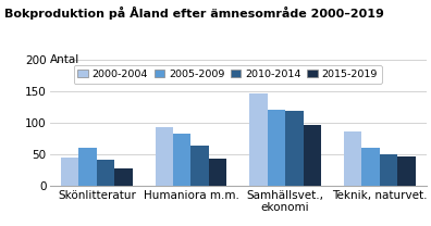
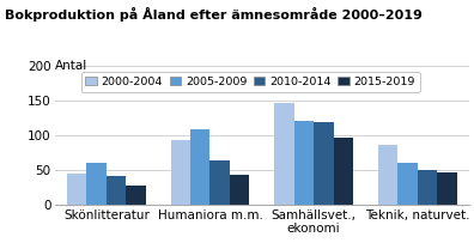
2005-2009/Humaniora m.m.: 82 -> 108
